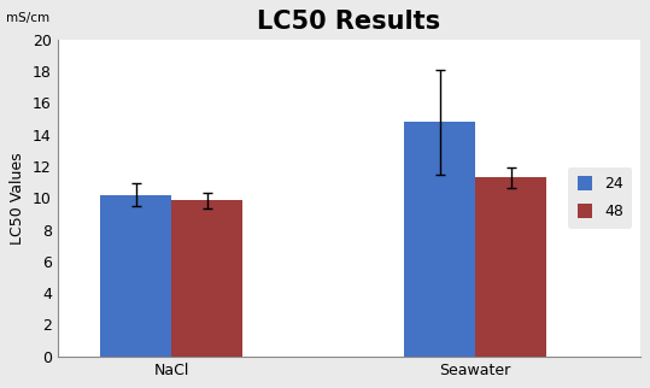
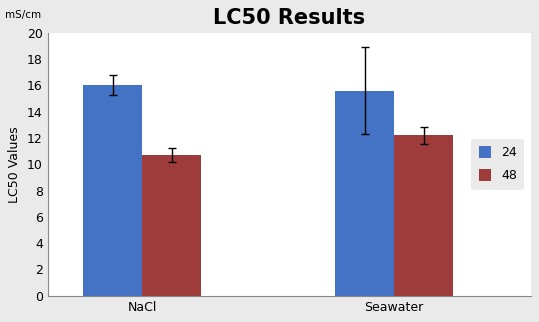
24/NaCl: 10.2 -> 16.0
48/NaCl: 9.8 -> 10.7
24/Seawater: 14.8 -> 15.6
48/Seawater: 11.3 -> 12.2
